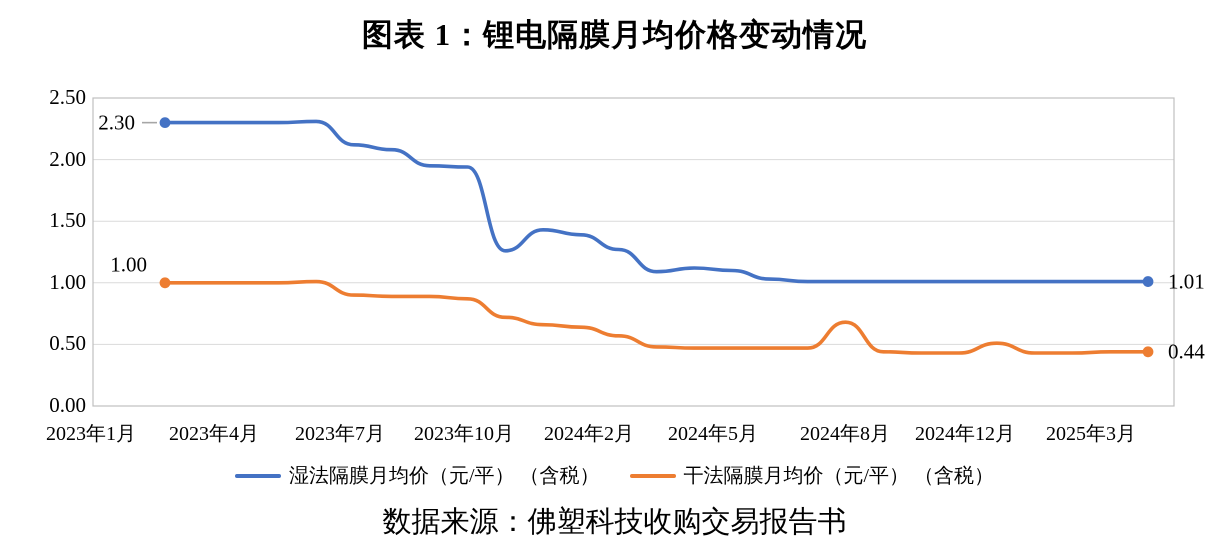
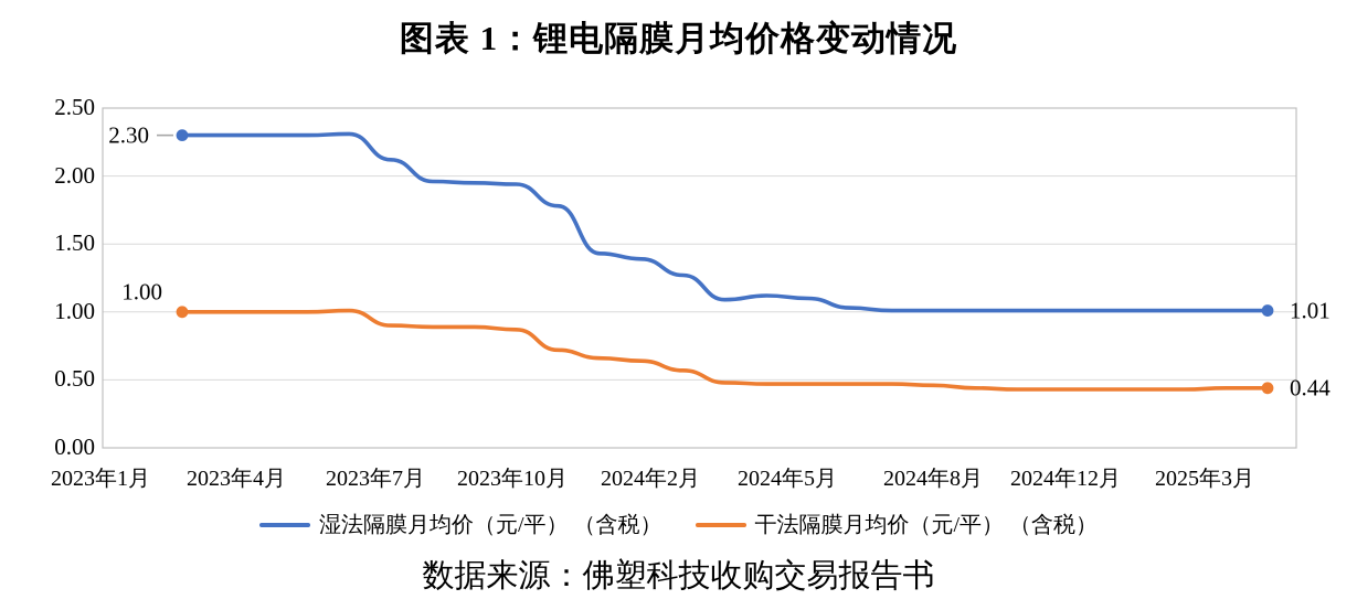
湿法隔膜月均价（元/平） （含税）/2023年7月: 2.08 -> 1.96
湿法隔膜月均价（元/平） （含税）/2023年10月: 1.26 -> 1.78
干法隔膜月均价（元/平） （含税）/2024年8月: 0.68 -> 0.46
干法隔膜月均价（元/平） （含税）/2024年12月: 0.51 -> 0.43
